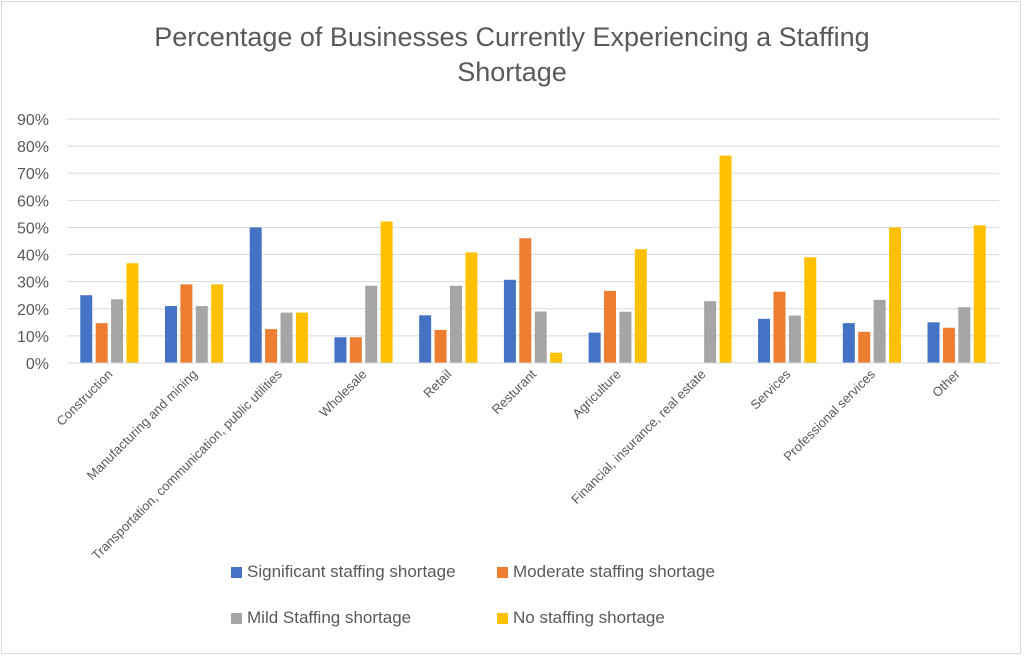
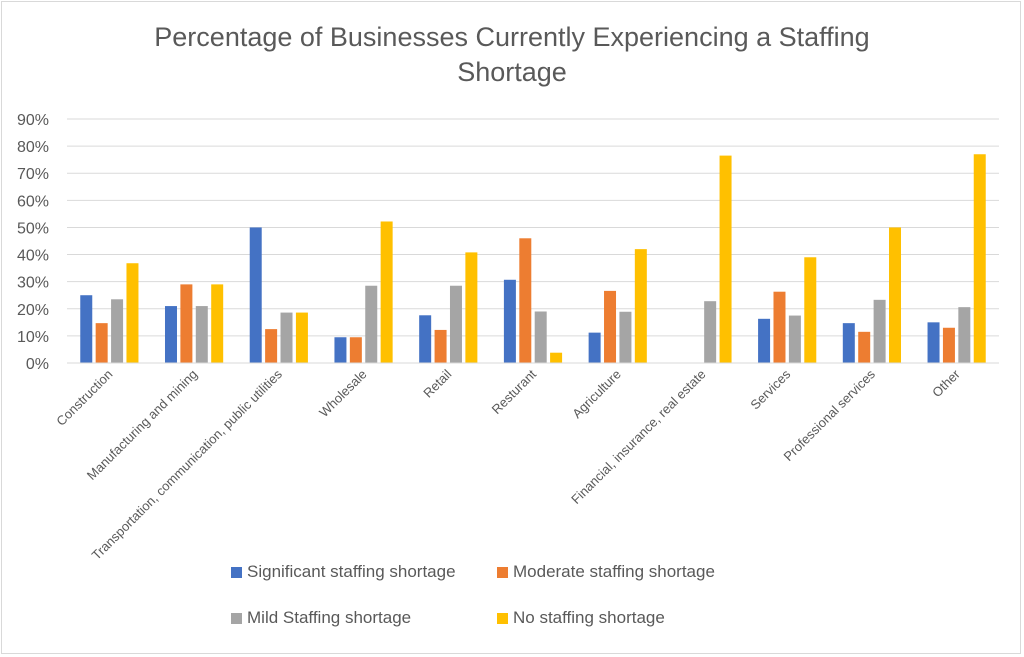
No staffing shortage/Other: 51% -> 77%
